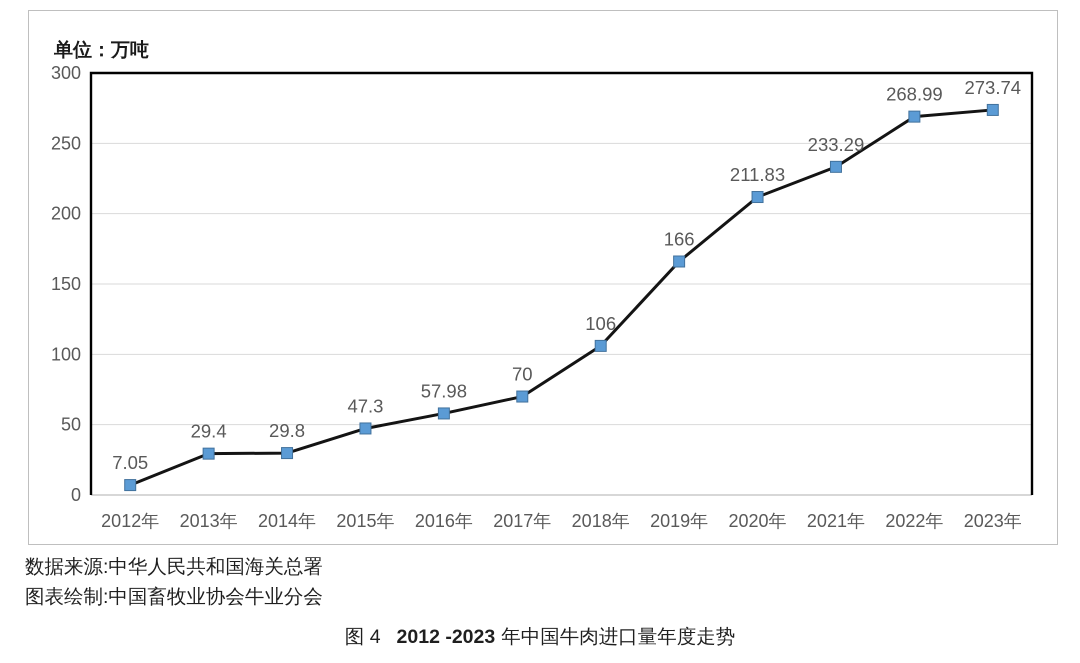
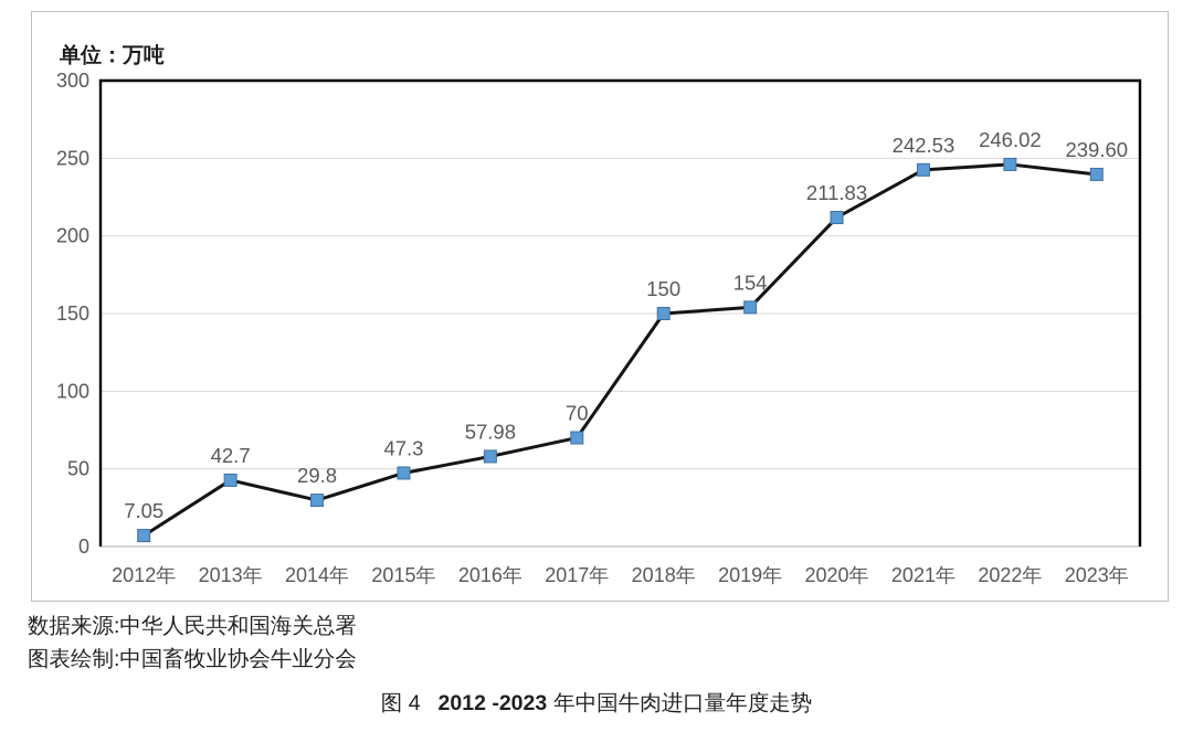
2013年: 29.4 -> 42.7
2018年: 106 -> 150
2019年: 166 -> 154
2021年: 233.29 -> 242.53
2022年: 268.99 -> 246.02
2023年: 273.74 -> 239.60
